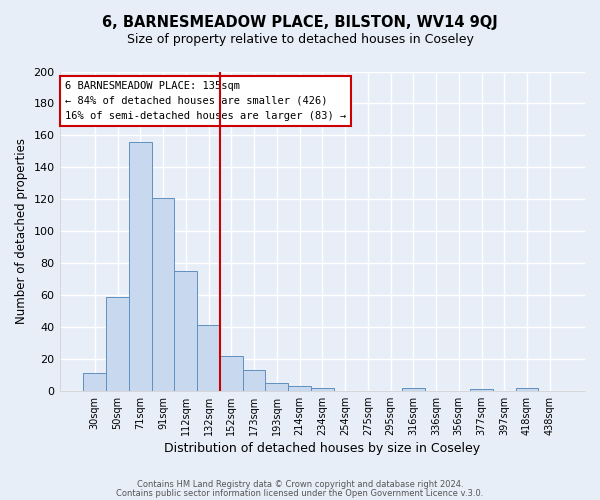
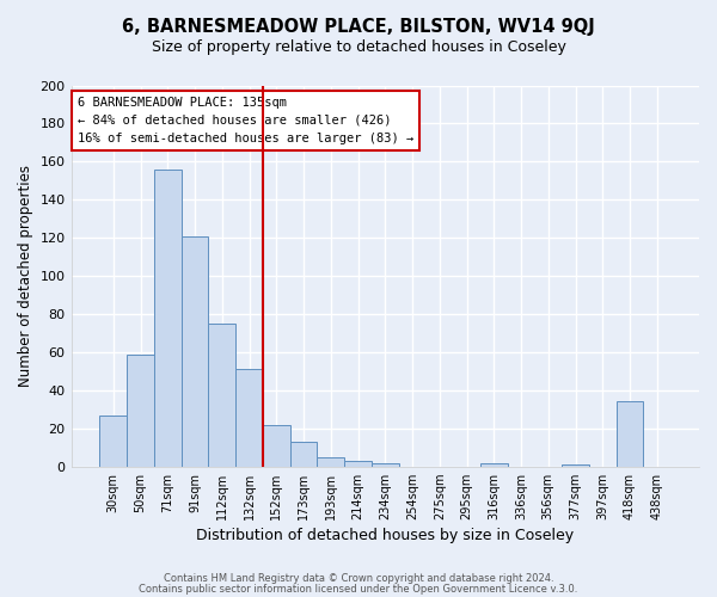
30sqm: 11 -> 27
132sqm: 41 -> 51
418sqm: 2 -> 34
